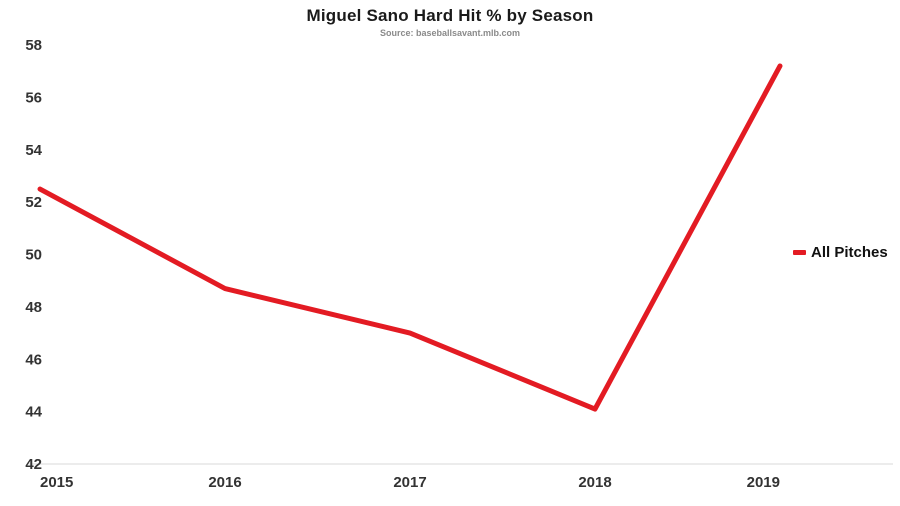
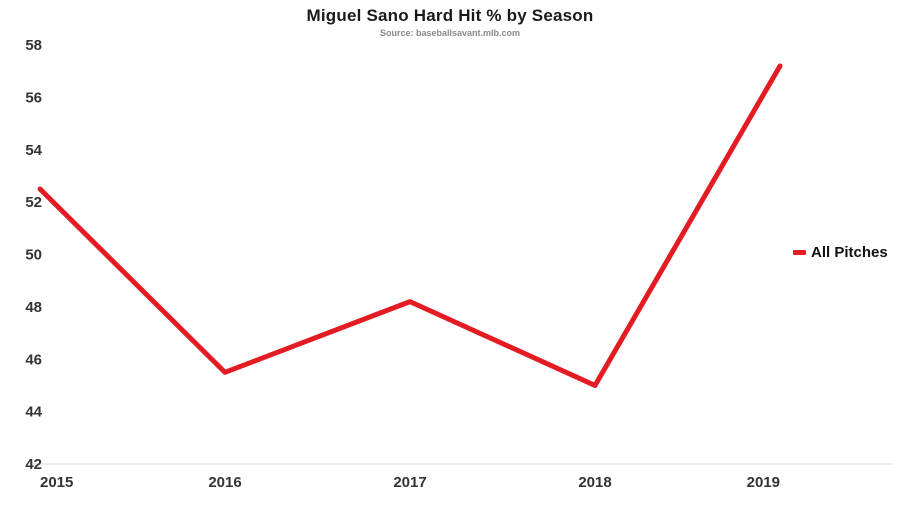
2016: 48.7 -> 45.5
2017: 47.0 -> 48.2
2018: 44.1 -> 45.0
